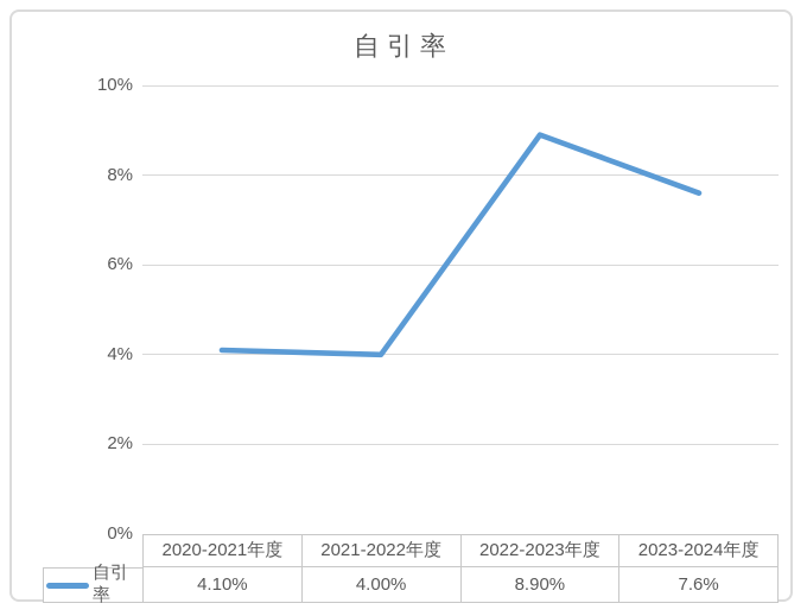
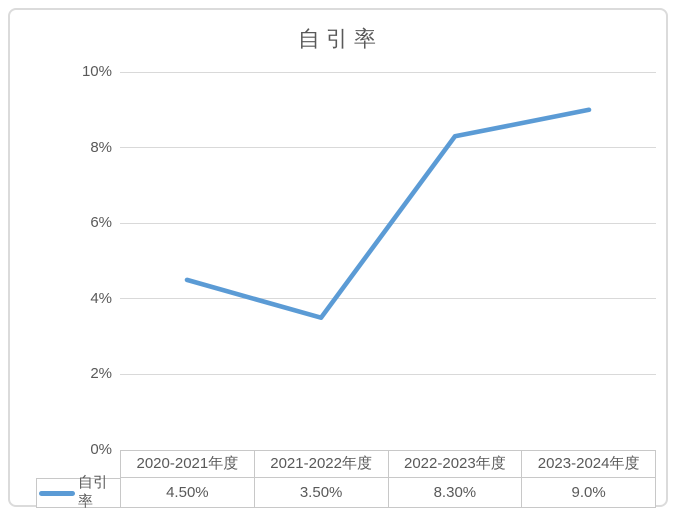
2020-2021年度: 4.10% -> 4.50%
2021-2022年度: 4.00% -> 3.50%
2022-2023年度: 8.90% -> 8.30%
2023-2024年度: 7.6% -> 9.0%
